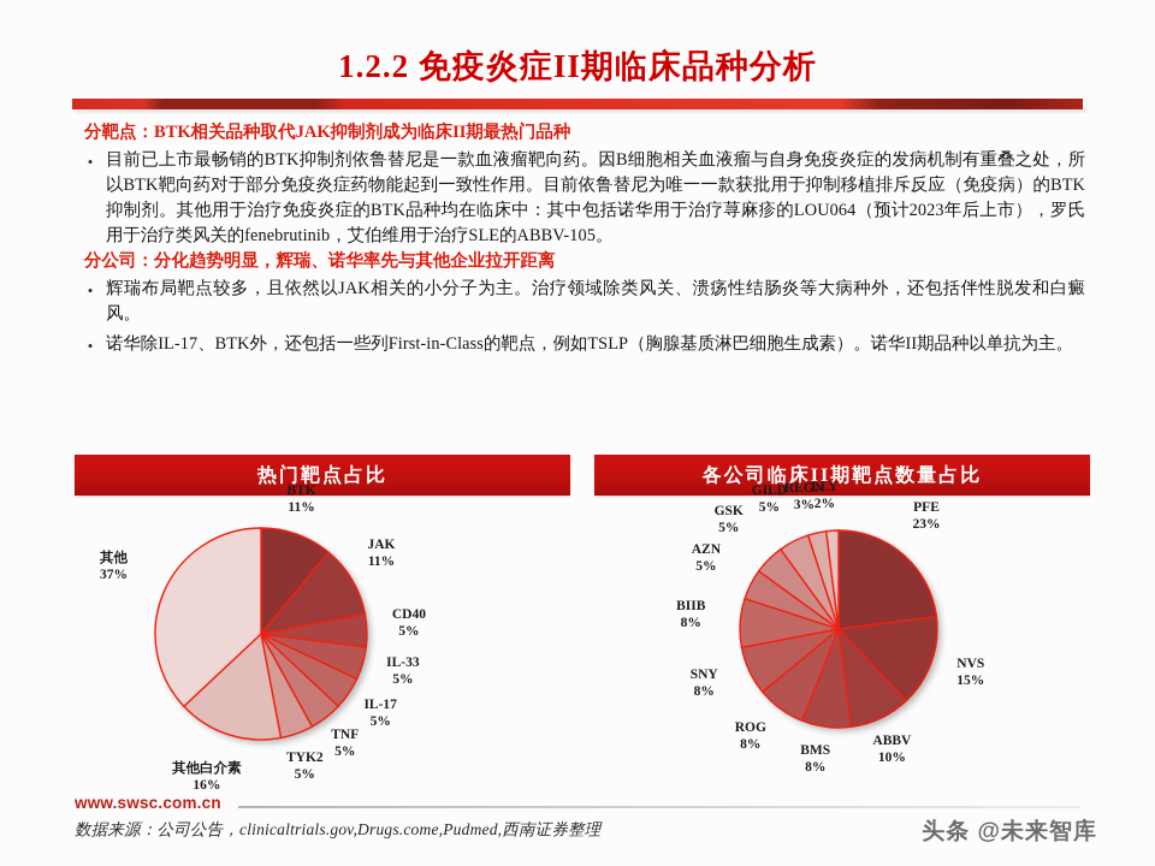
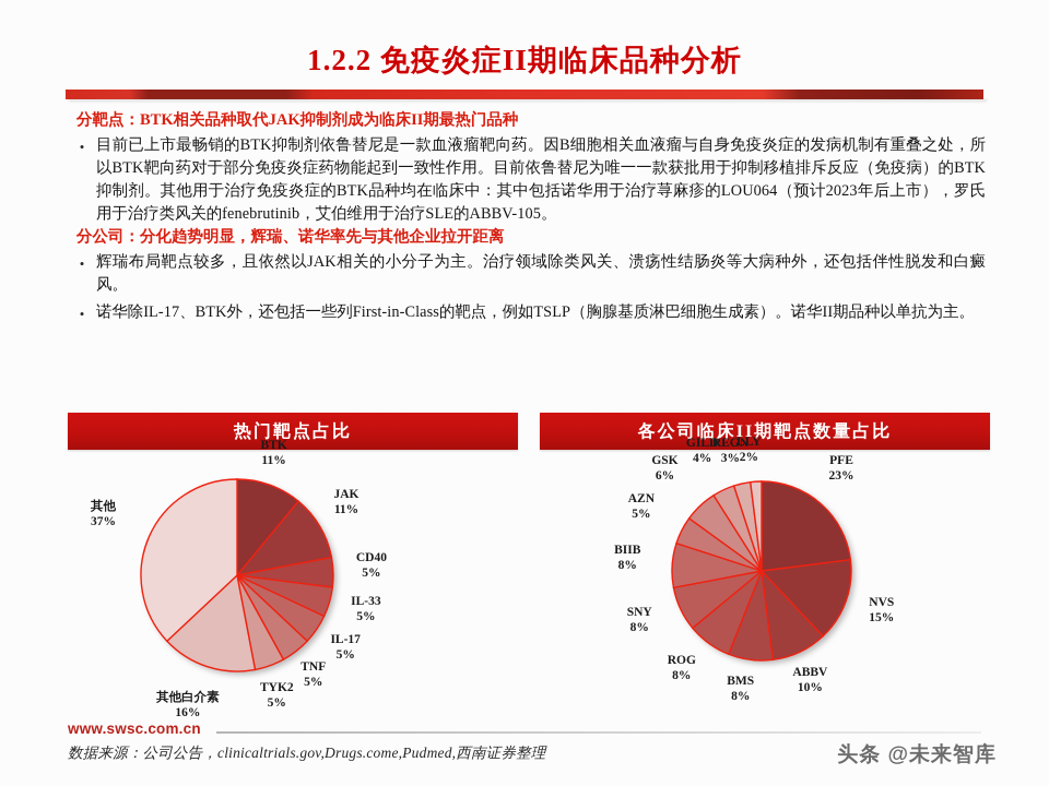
各公司临床II期靶点数量占比/GSK: 5% -> 6%
各公司临床II期靶点数量占比/GILD: 5% -> 4%
